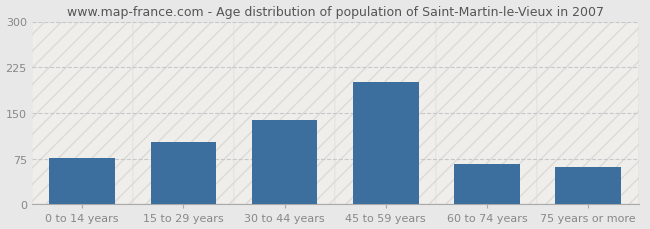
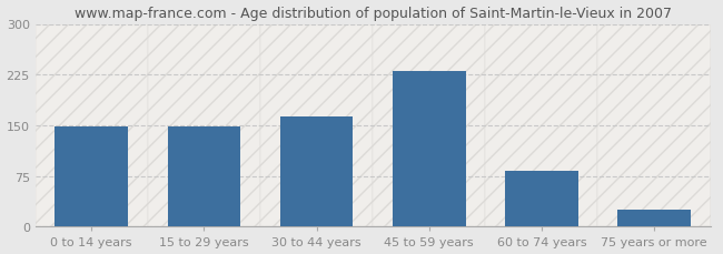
0 to 14 years: 76 -> 148
15 to 29 years: 102 -> 149
30 to 44 years: 138 -> 163
45 to 59 years: 200 -> 230
60 to 74 years: 66 -> 82
75 years or more: 62 -> 25
